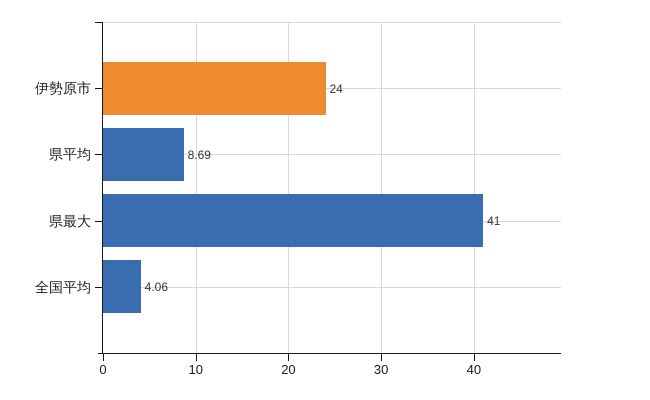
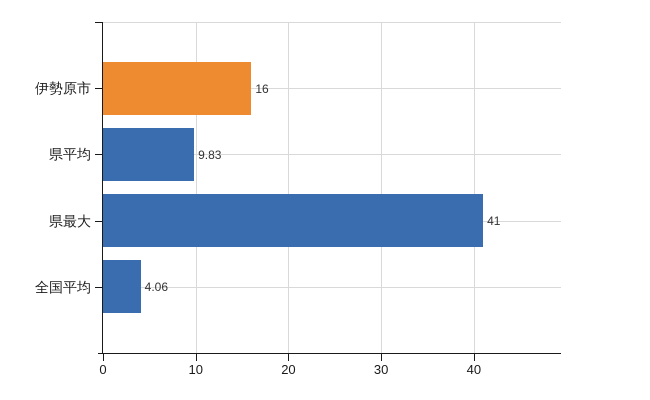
伊勢原市: 24 -> 16
県平均: 8.69 -> 9.83
